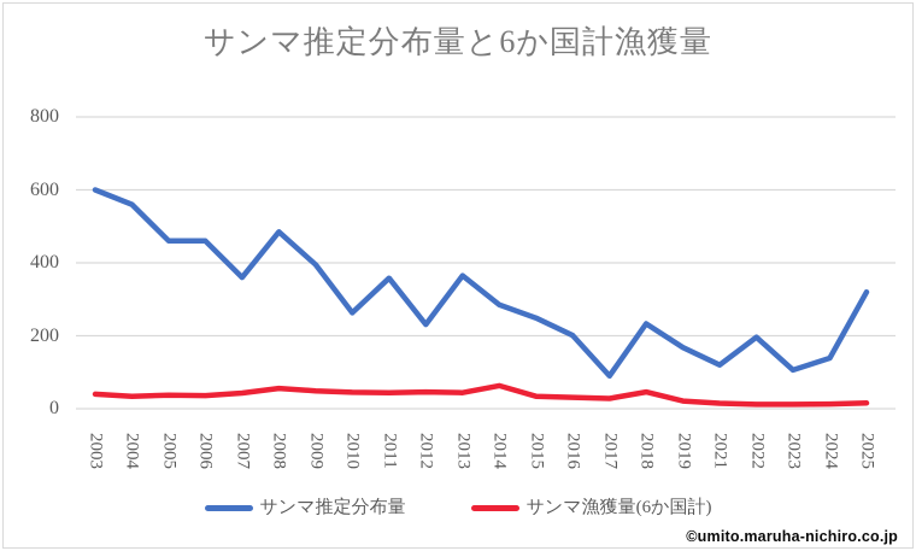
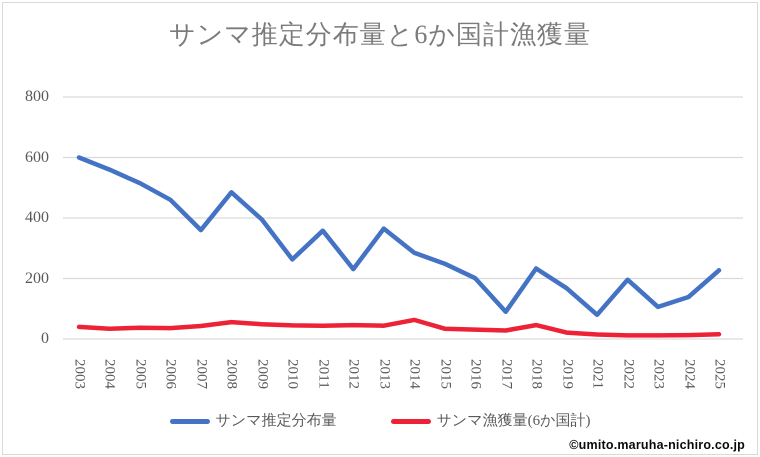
サンマ推定分布量/2005: 460 -> 520
サンマ推定分布量/2021: 120 -> 80
サンマ推定分布量/2025: 320 -> 230
